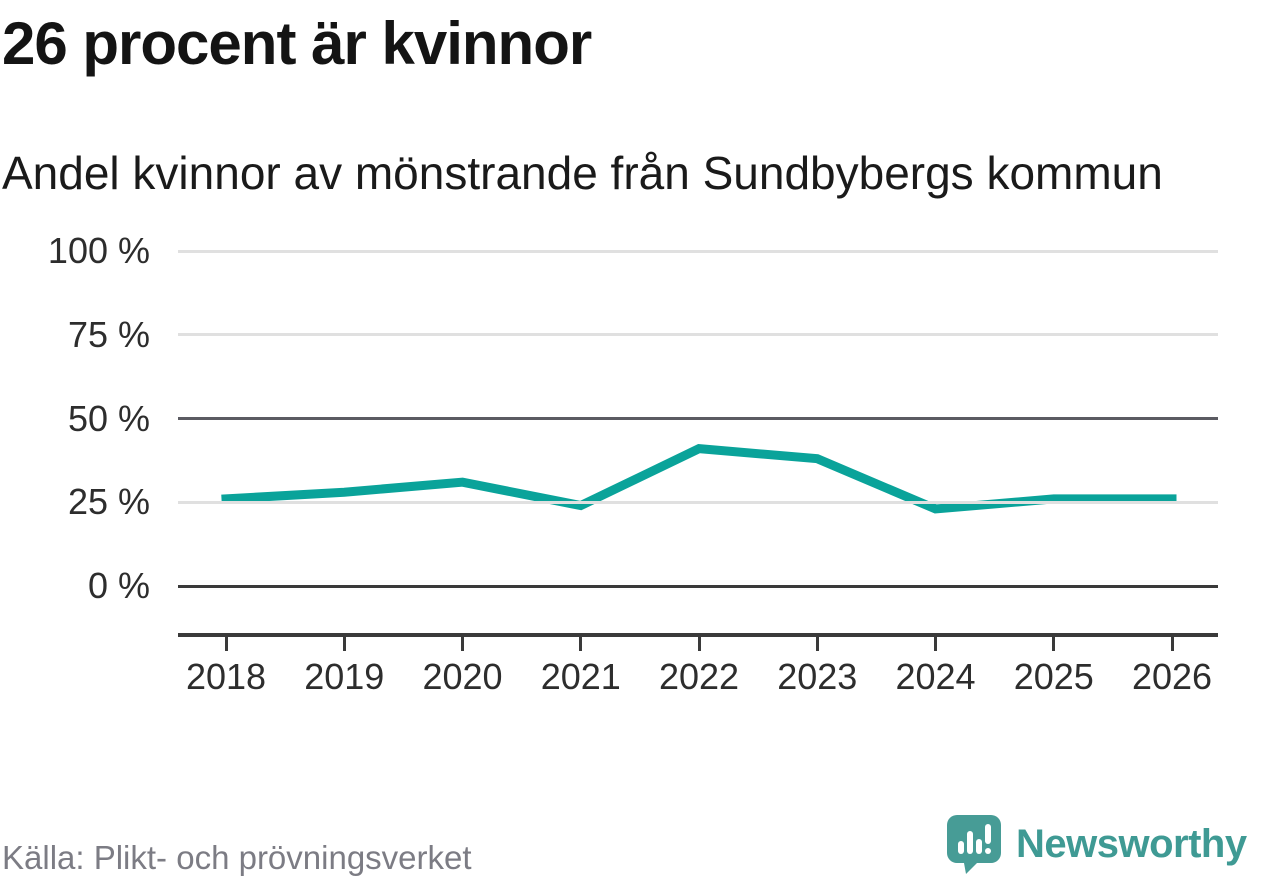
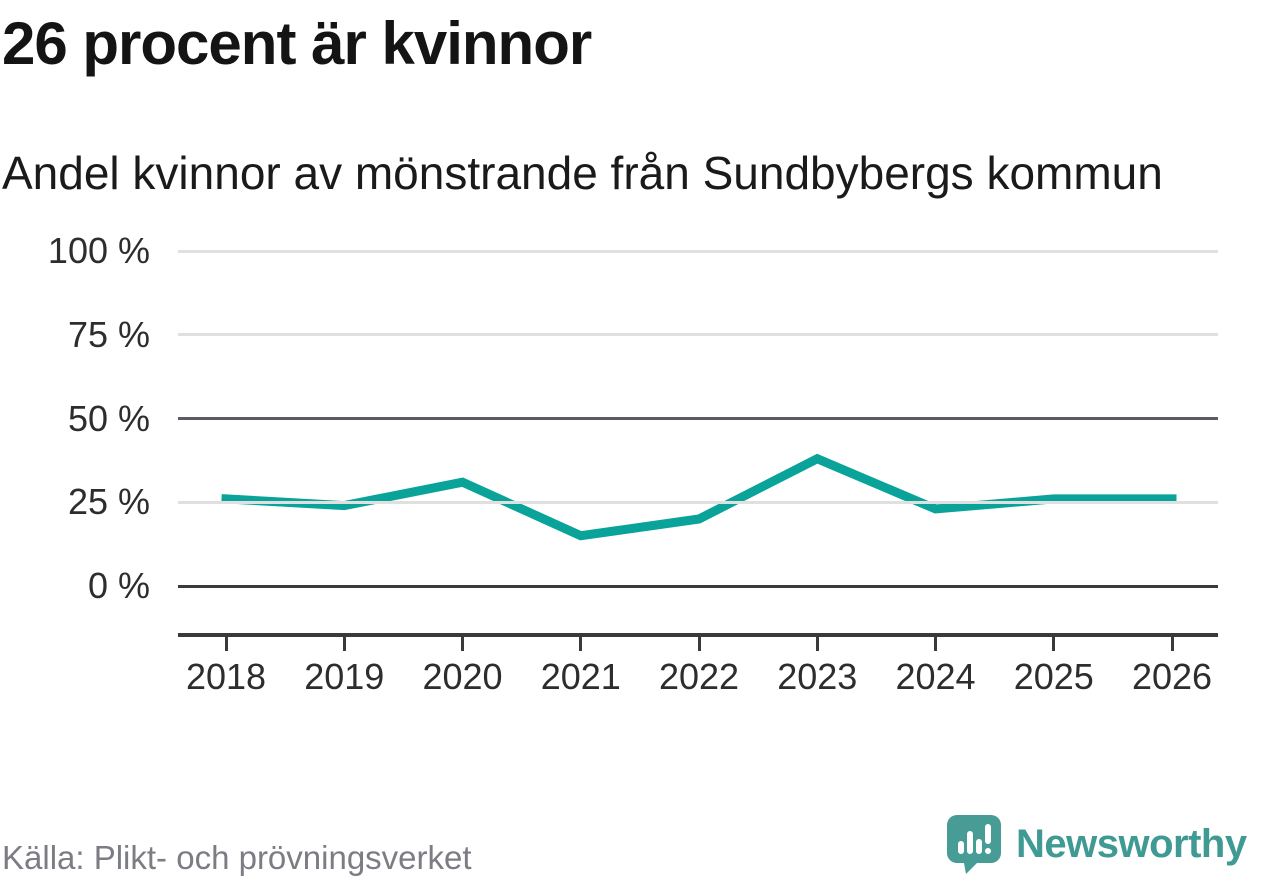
2019: 28% -> 24%
2021: 24% -> 15%
2022: 41% -> 20%
